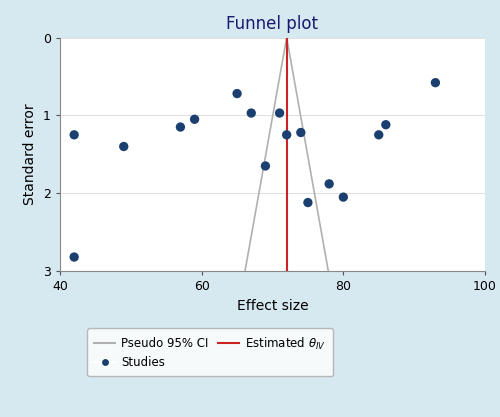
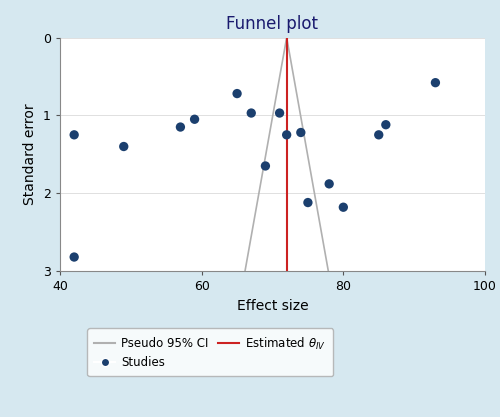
Studies/80: 2.05 -> 2.18
